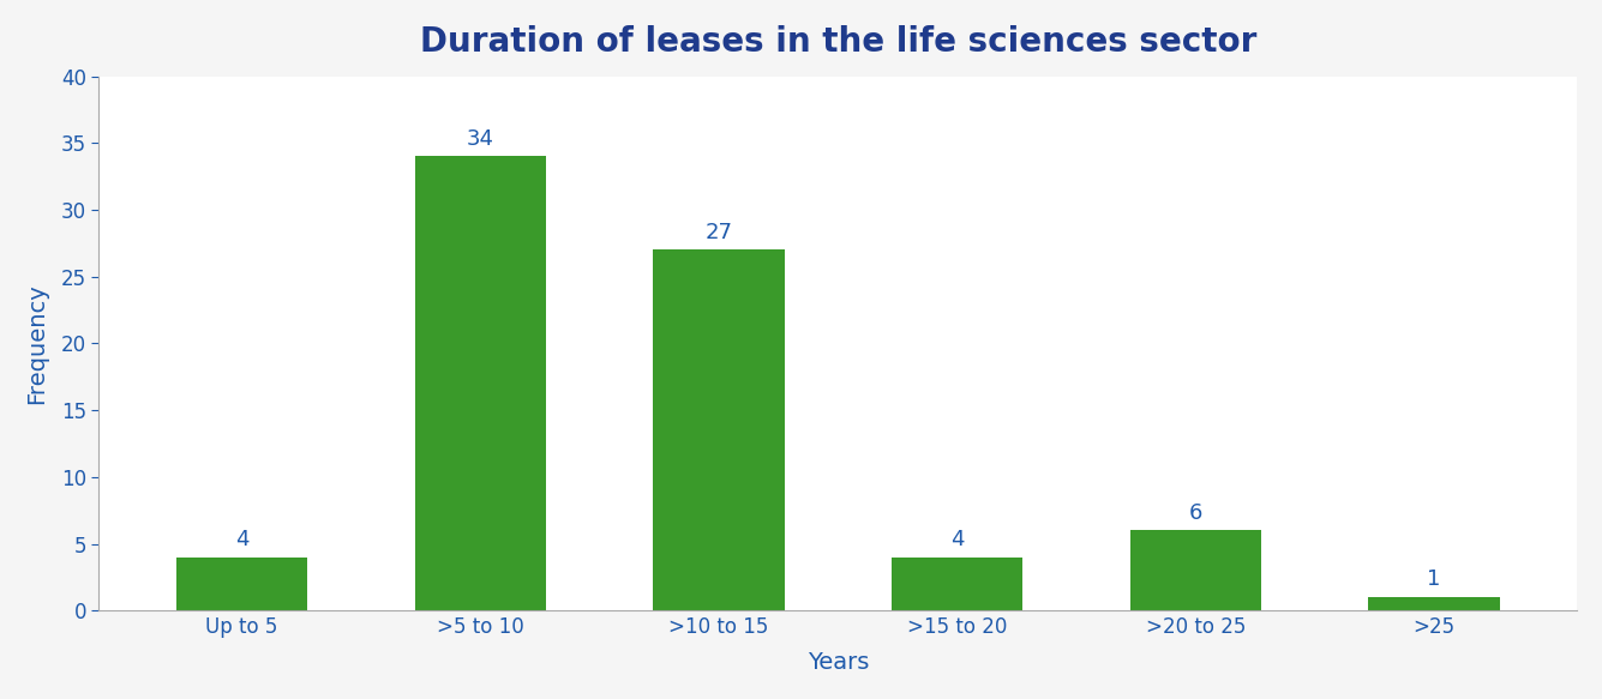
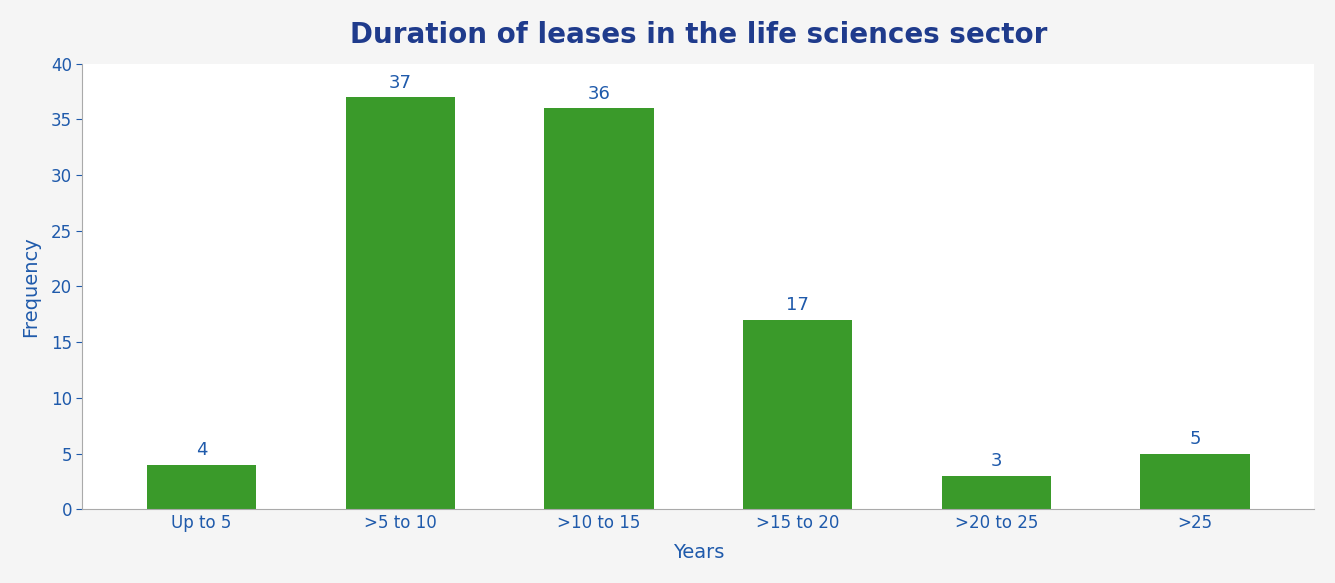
>5 to 10: 34 -> 37
>10 to 15: 27 -> 36
>15 to 20: 4 -> 17
>20 to 25: 6 -> 3
>25: 1 -> 5
